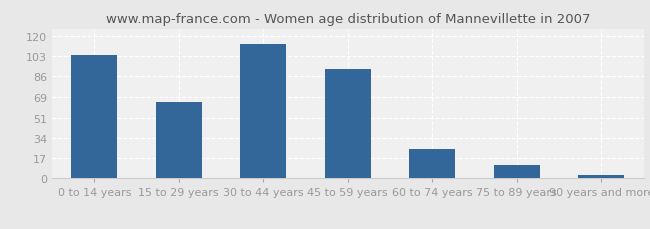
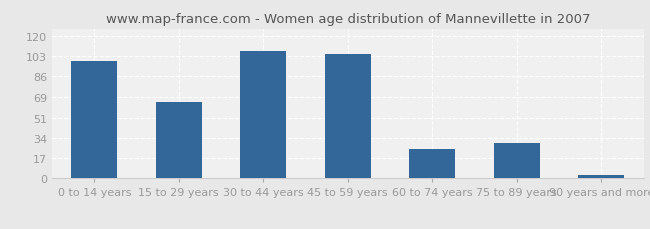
0 to 14 years: 104 -> 99
30 to 44 years: 113 -> 107
45 to 59 years: 92 -> 105
75 to 89 years: 11 -> 30
